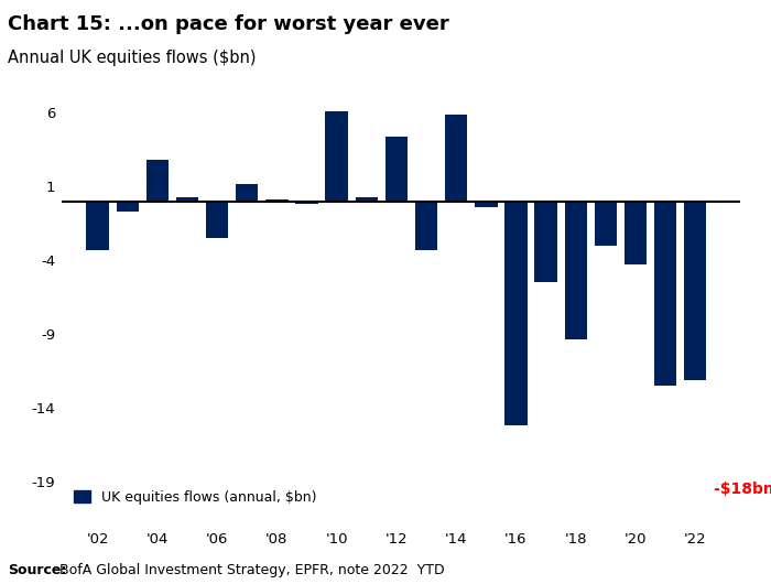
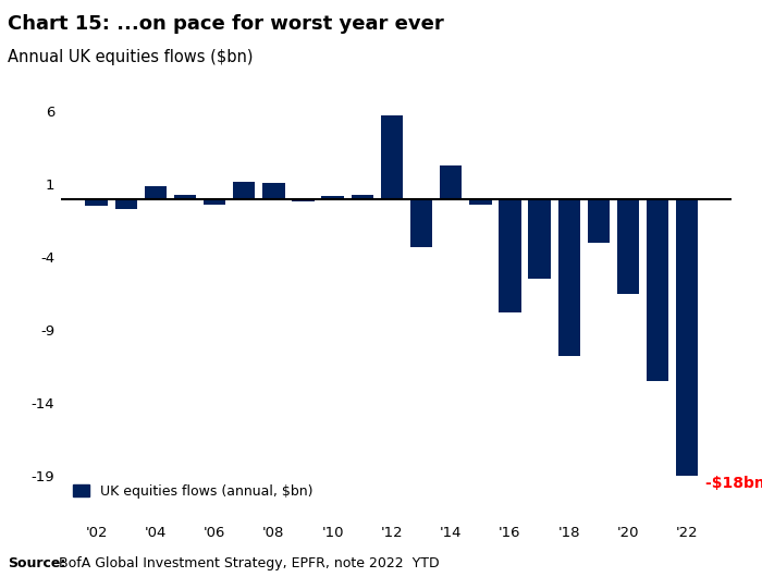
'02: -3.3 -> -0.5
'04: 2.8 -> 0.9
'06: -2.5 -> -0.4
'08: 0.1 -> 1.1
'10: 6.1 -> 0.2
'12: 4.4 -> 5.7
'14: 5.9 -> 2.3
'16: -15.2 -> -7.8
'18: -9.4 -> -10.8
'20: -4.3 -> -6.5
'22: -12.1 -> -19.0
